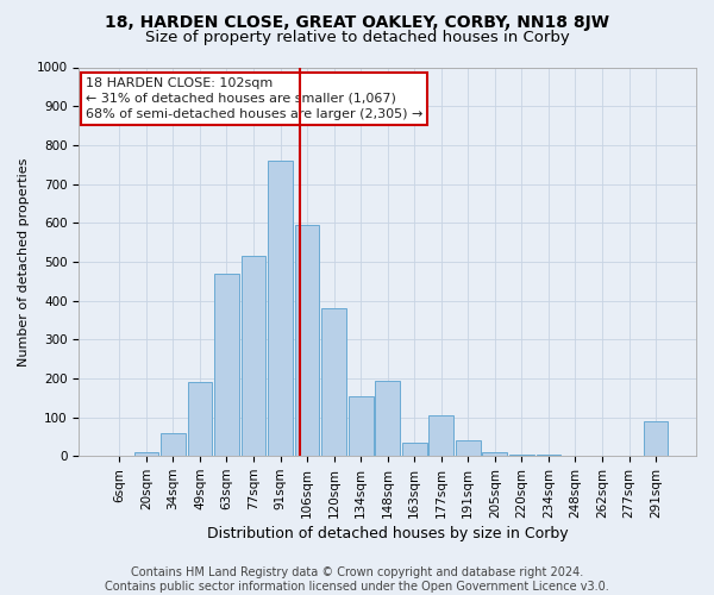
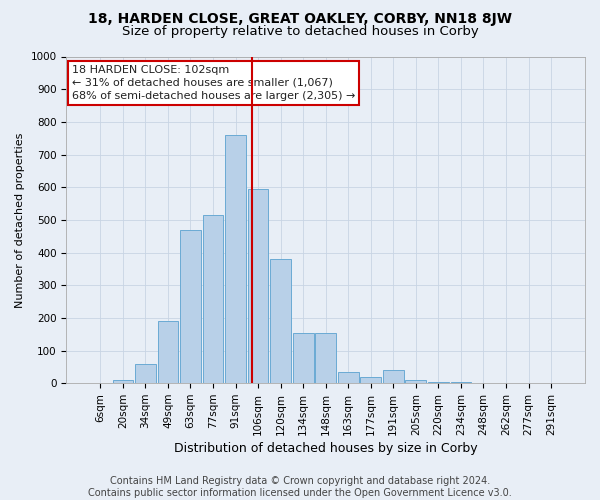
148sqm: 195 -> 155
177sqm: 105 -> 20
291sqm: 90 -> 1
